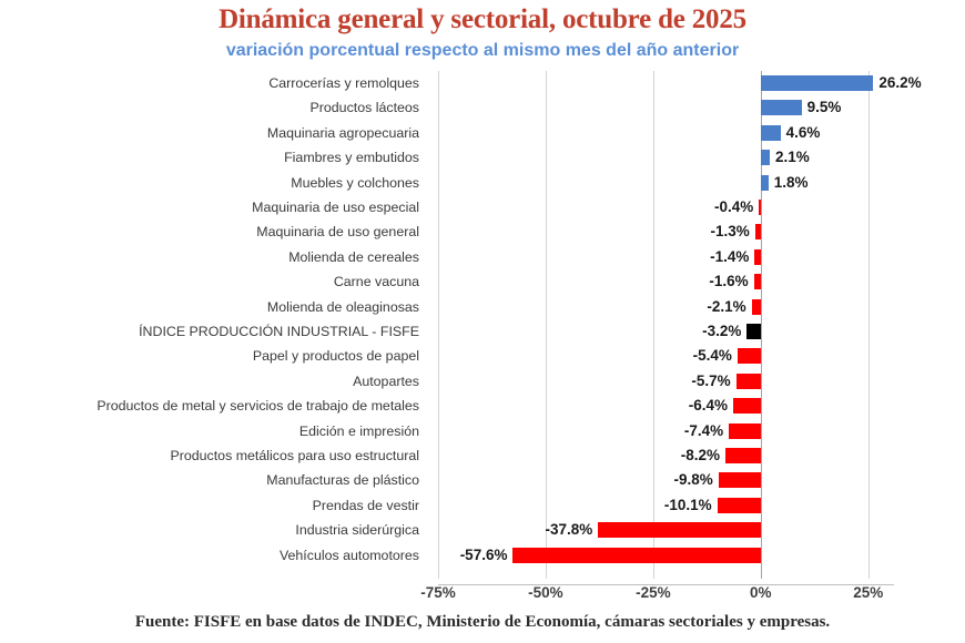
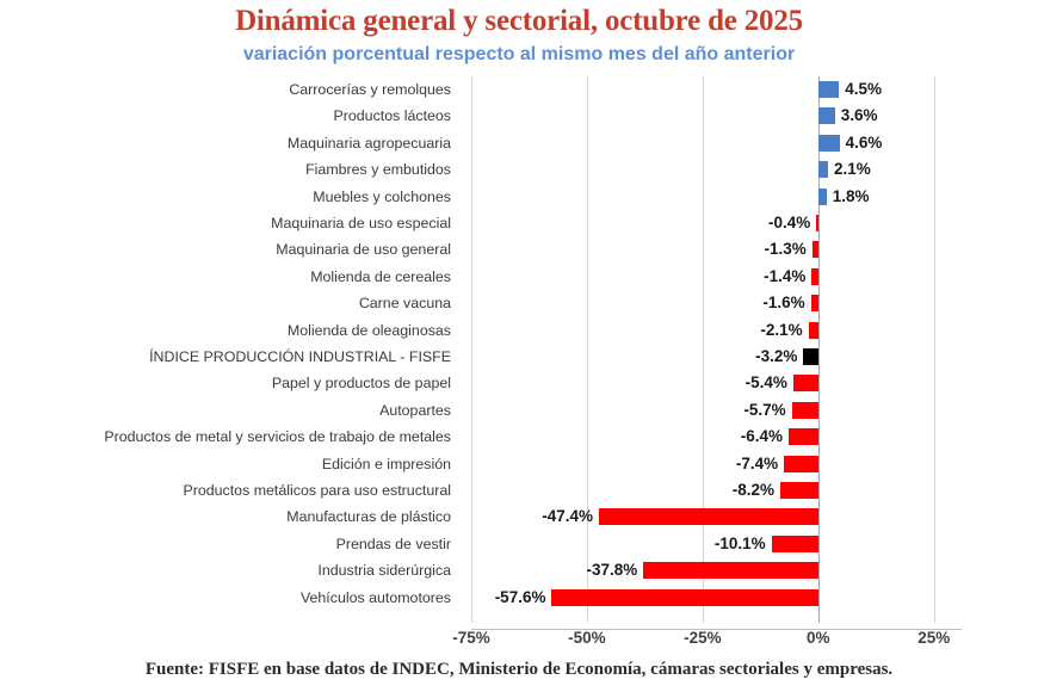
Carrocerías y remolques: 26.2% -> 4.5%
Productos lácteos: 9.5% -> 3.6%
Manufacturas de plástico: -9.8% -> -47.4%
